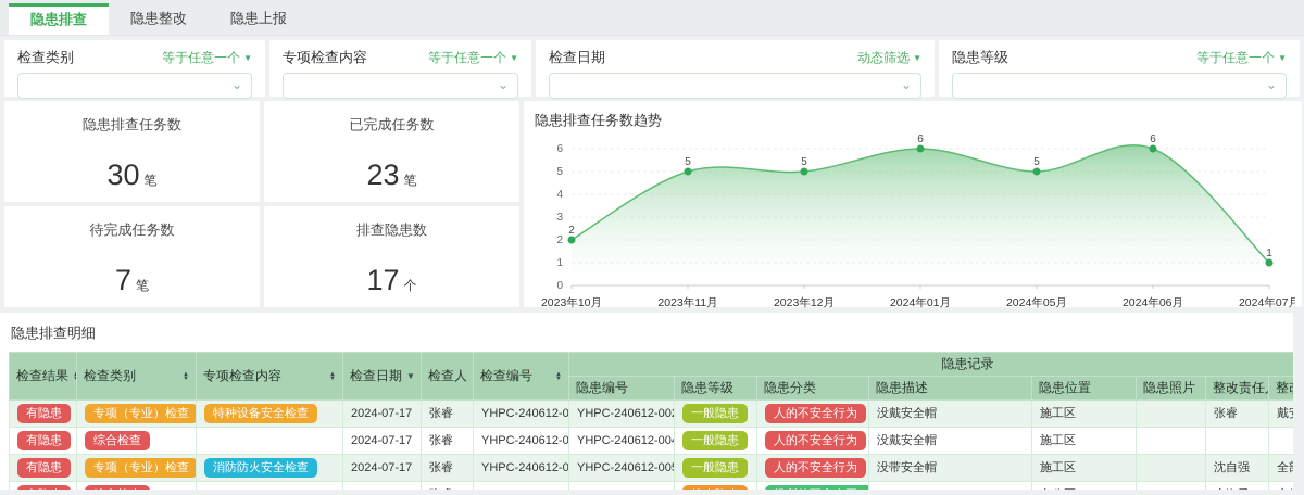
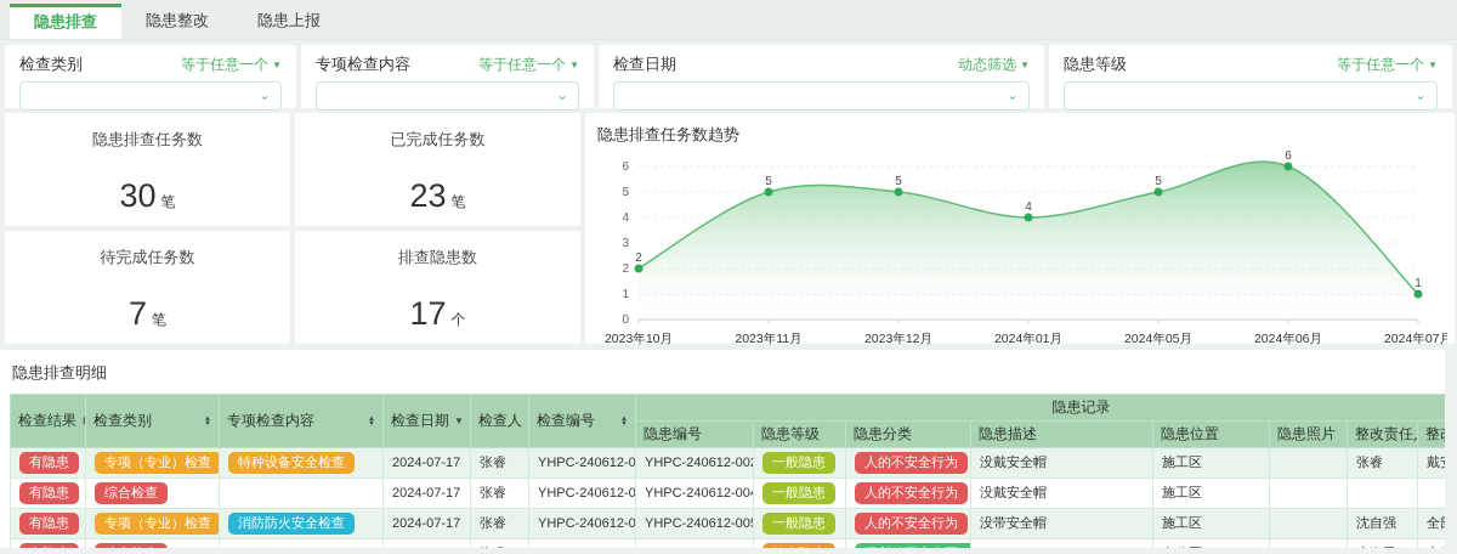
2024年01月: 6 -> 4
